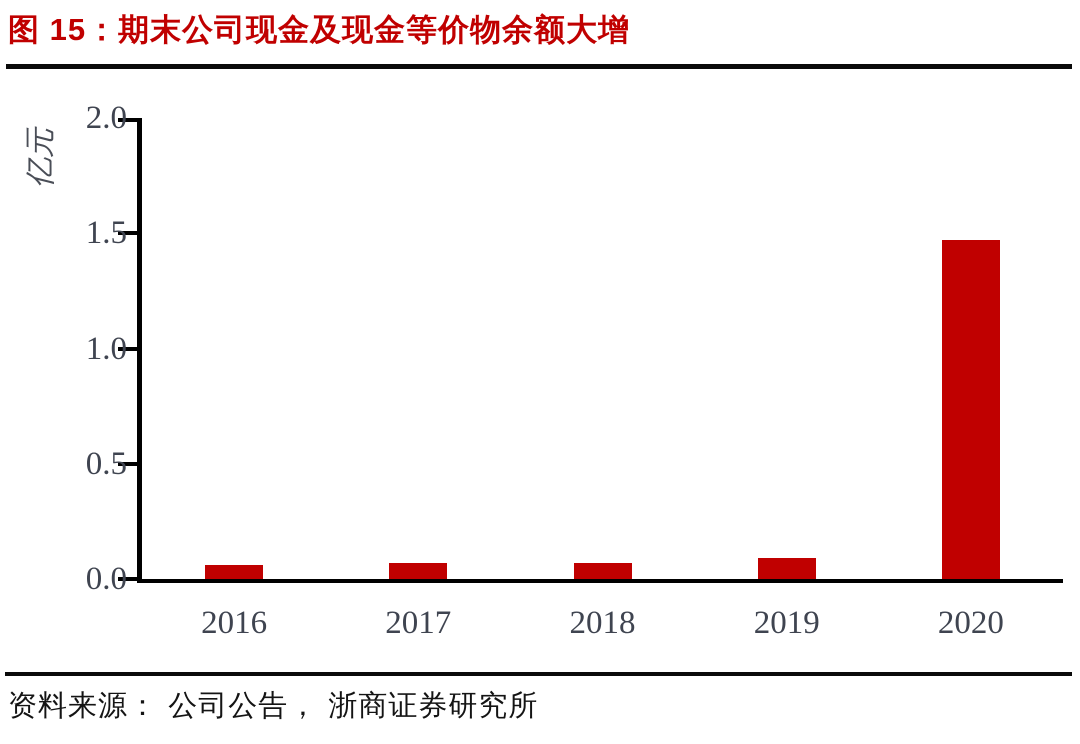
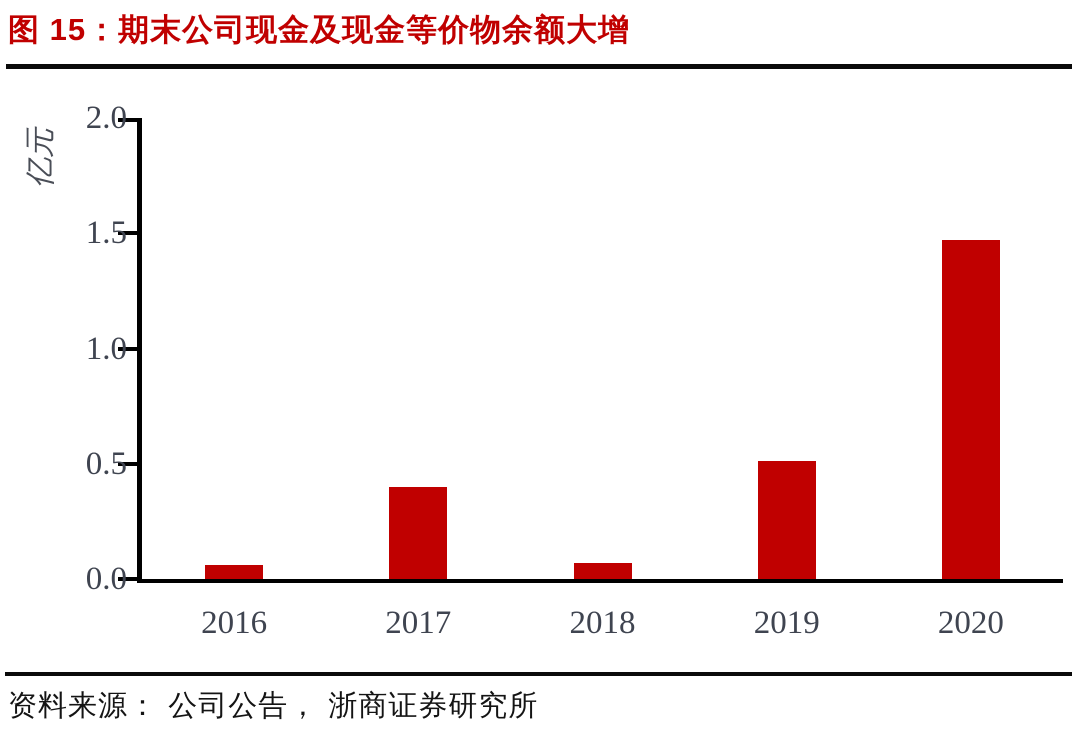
2017: 0.07 -> 0.40
2019: 0.09 -> 0.51
